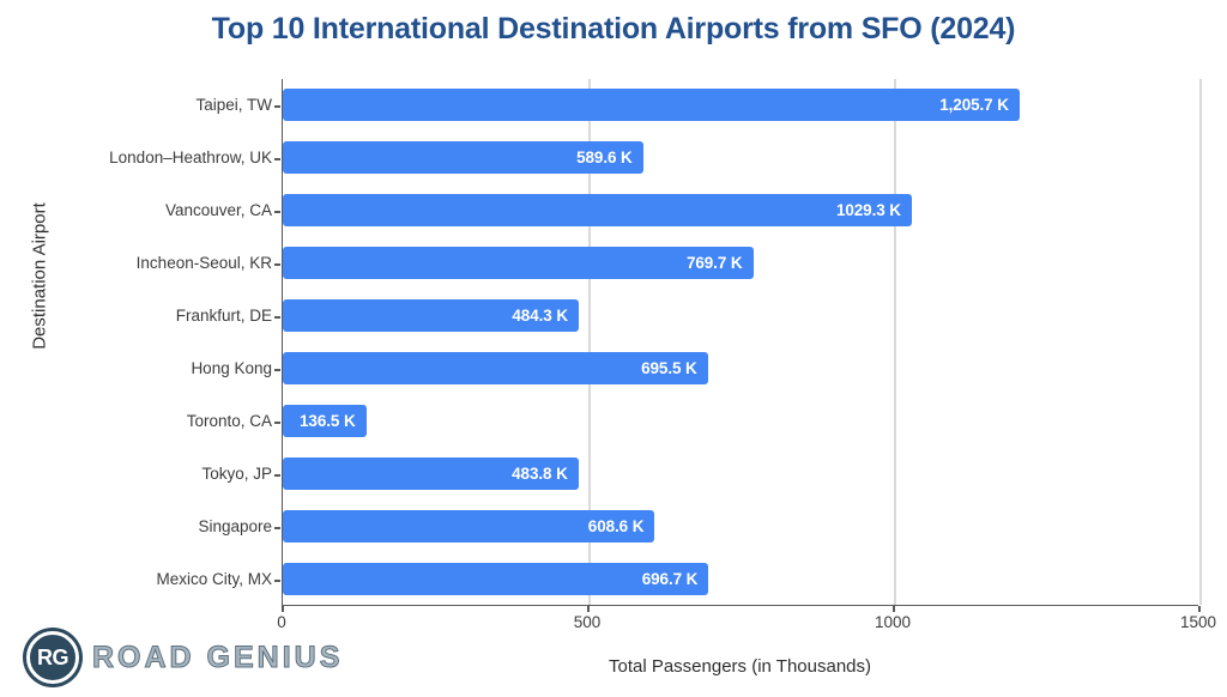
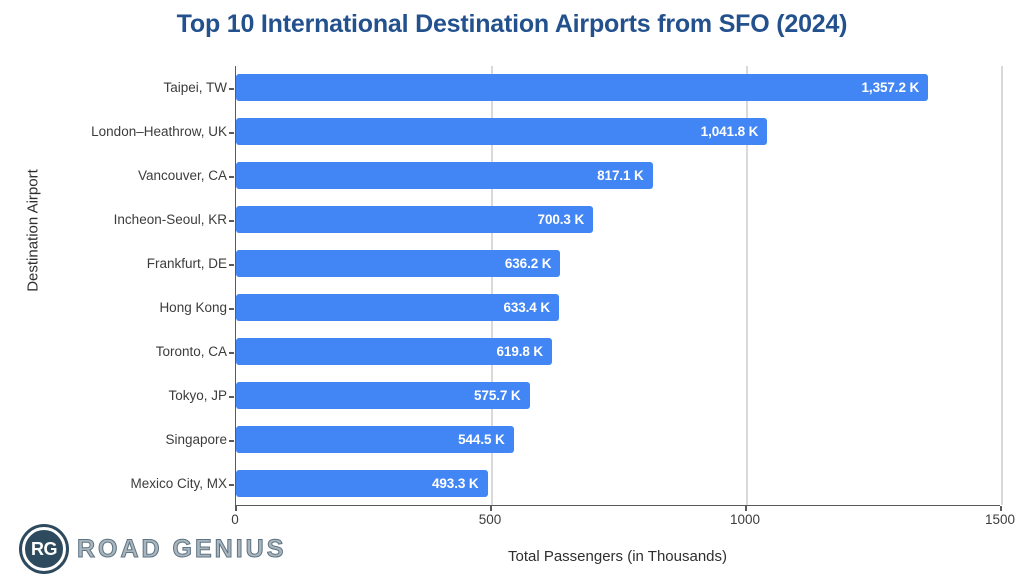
Taipei, TW: 1,205.7 -> 1,357.2
London–Heathrow, UK: 589.6 -> 1,041.8
Vancouver, CA: 1029.3 -> 817.1
Incheon-Seoul, KR: 769.7 -> 700.3
Frankfurt, DE: 484.3 -> 636.2
Hong Kong: 695.5 -> 633.4
Toronto, CA: 136.5 -> 619.8
Tokyo, JP: 483.8 -> 575.7
Singapore: 608.6 -> 544.5
Mexico City, MX: 696.7 -> 493.3
